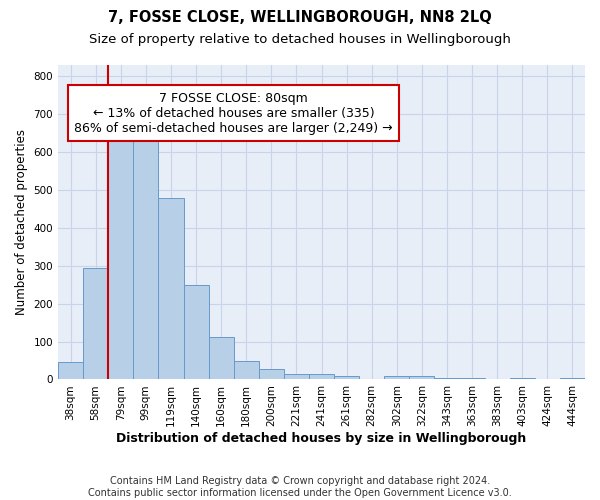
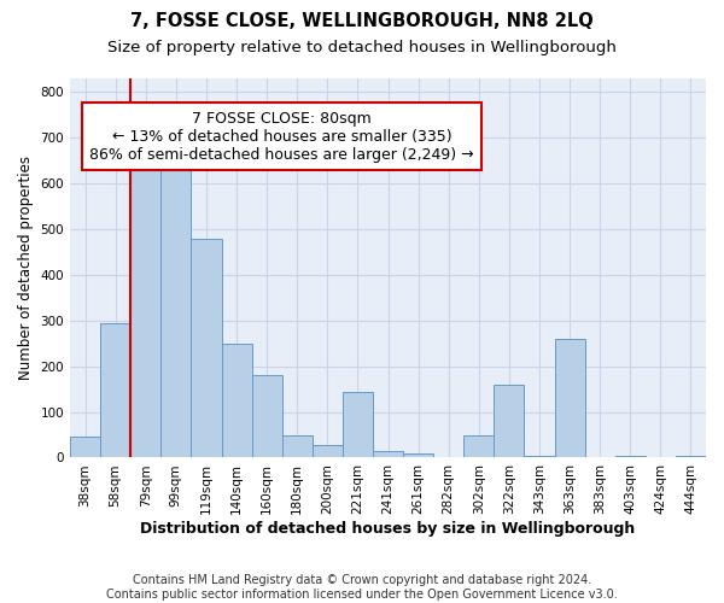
160sqm: 113 -> 180
221sqm: 15 -> 145
302sqm: 8 -> 50
322sqm: 8 -> 160
363sqm: 5 -> 260
